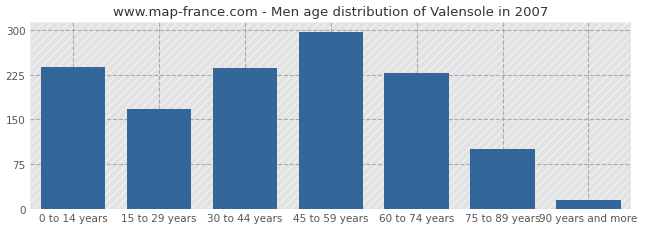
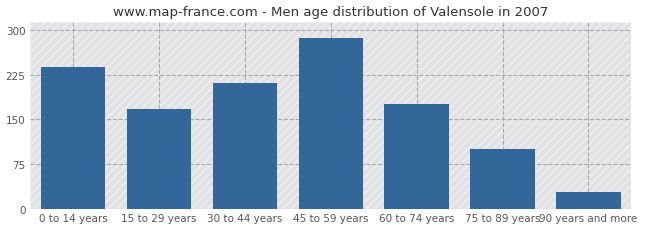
30 to 44 years: 236 -> 212
45 to 59 years: 298 -> 288
60 to 74 years: 229 -> 176
90 years and more: 15 -> 28
